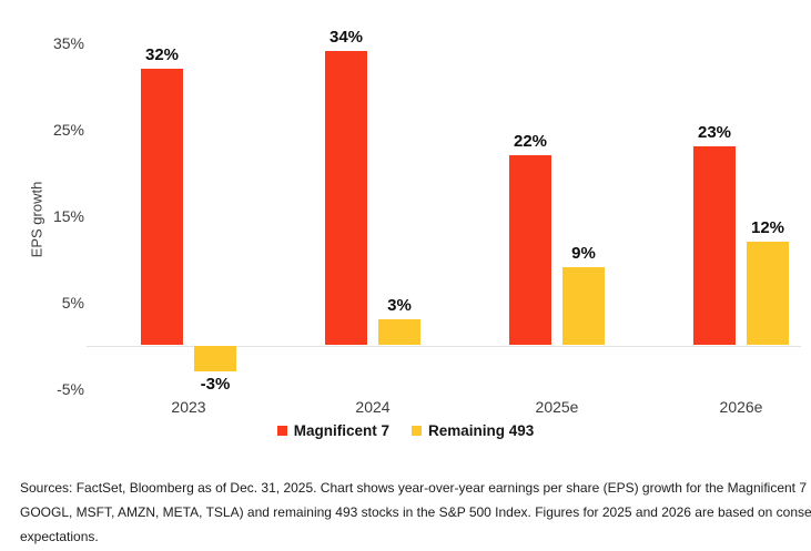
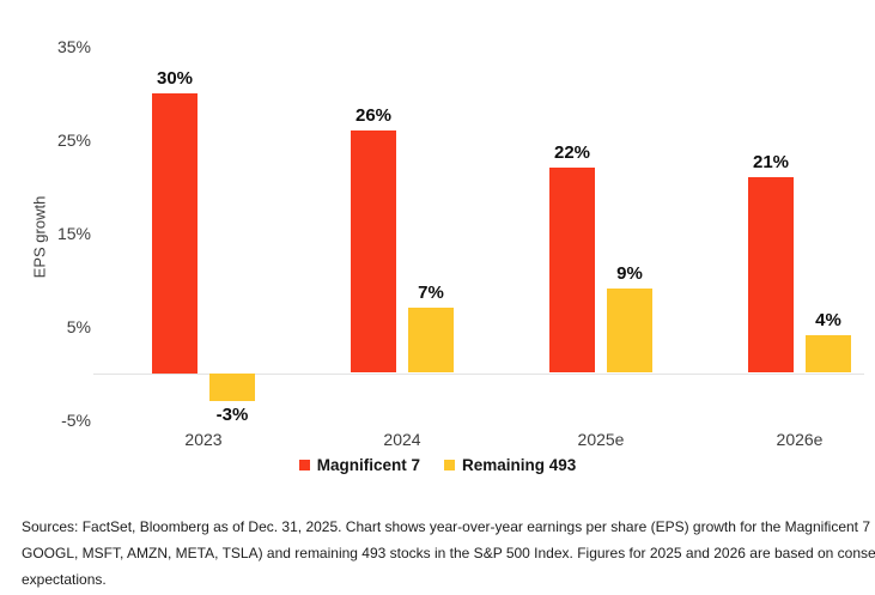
Magnificent 7/2023: 32% -> 30%
Magnificent 7/2024: 34% -> 26%
Remaining 493/2024: 3% -> 7%
Magnificent 7/2026e: 23% -> 21%
Remaining 493/2026e: 12% -> 4%
